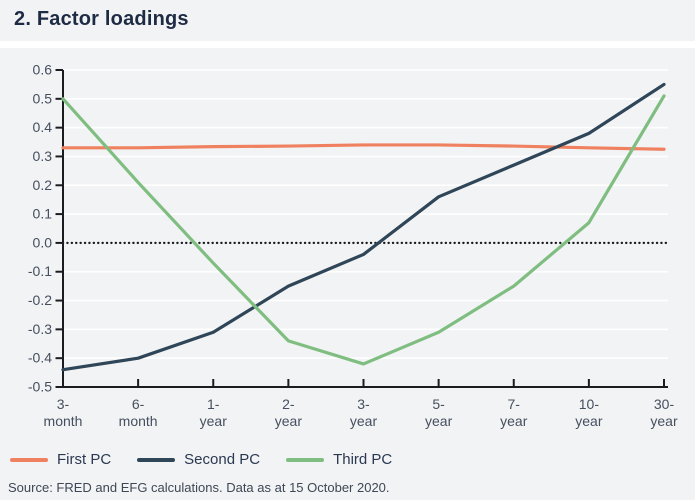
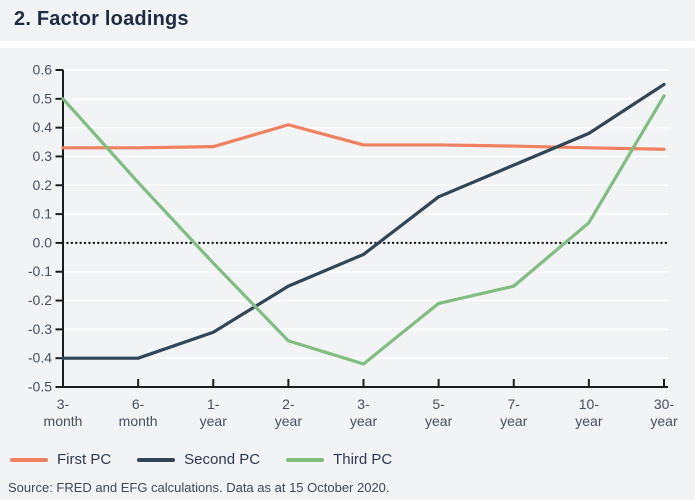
Second PC/3-month: -0.44 -> -0.40
First PC/2-year: 0.34 -> 0.41
Third PC/5-year: -0.31 -> -0.21
